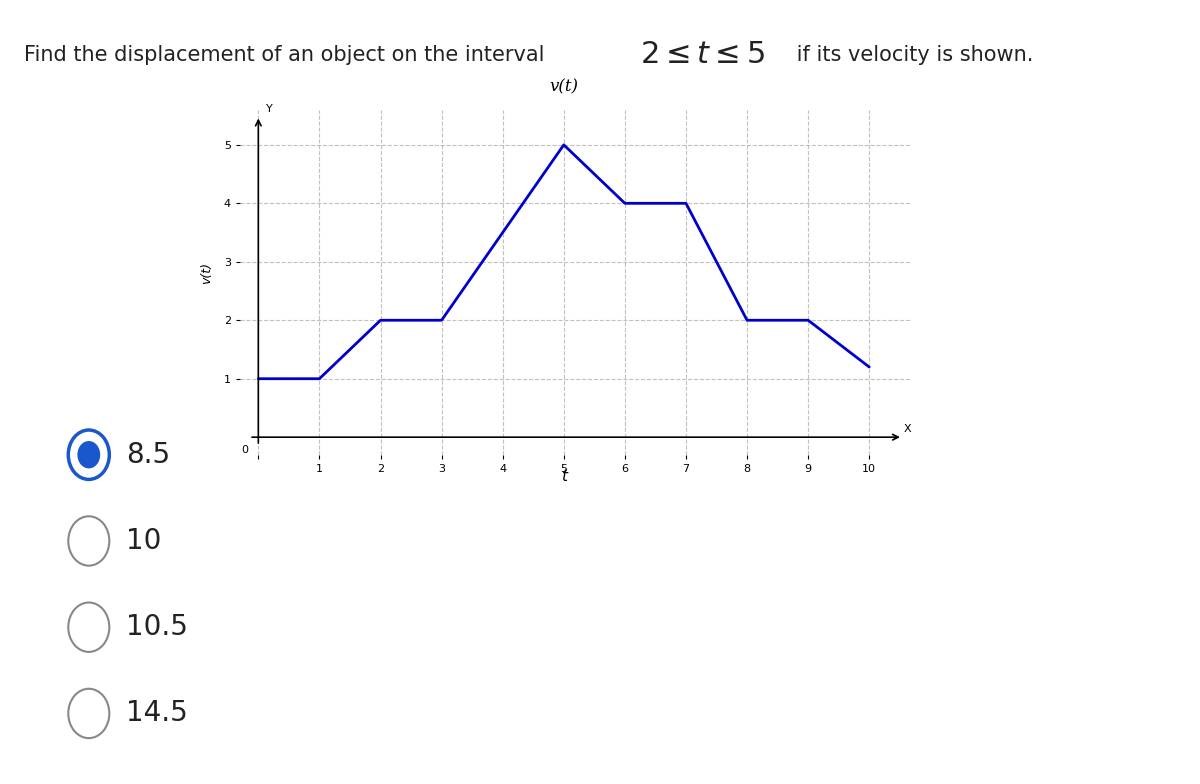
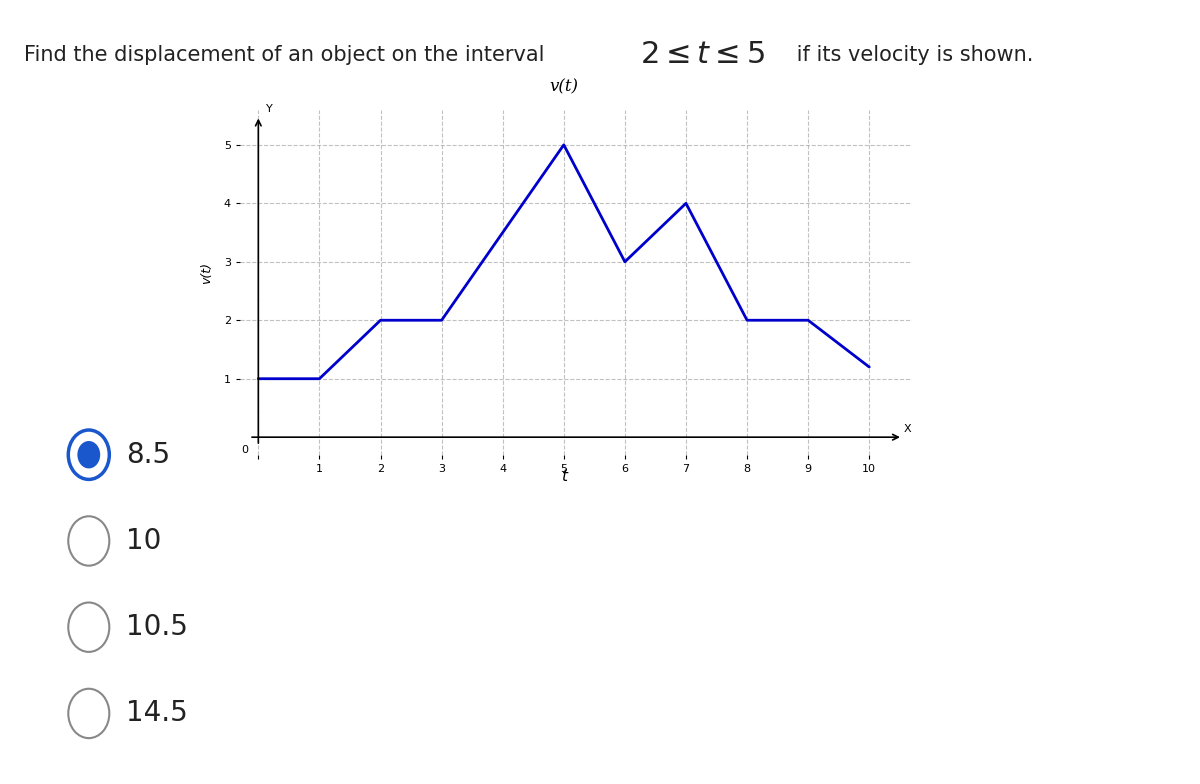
6: 4.0 -> 3.0
